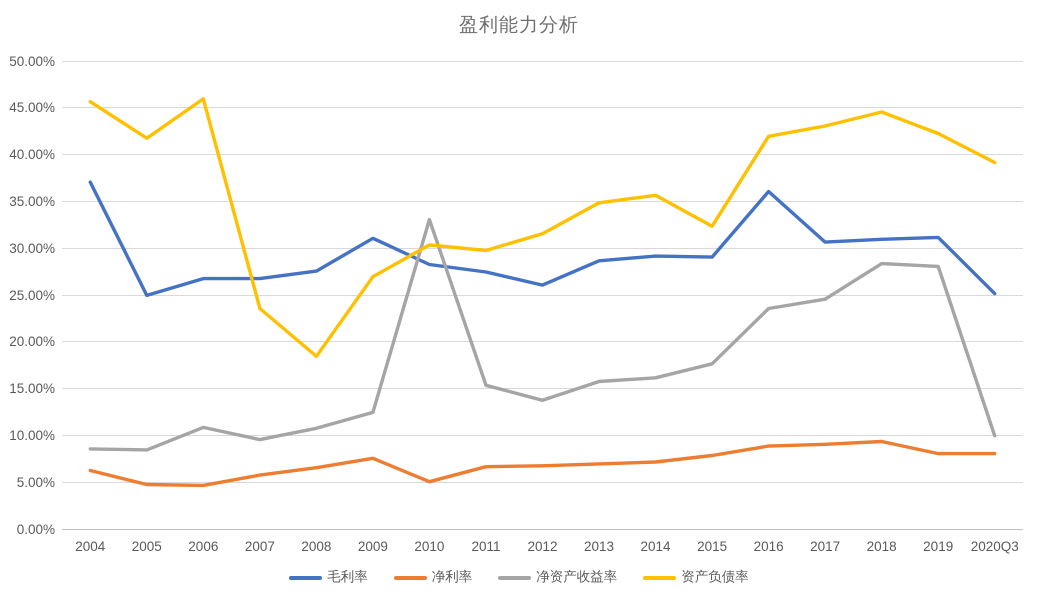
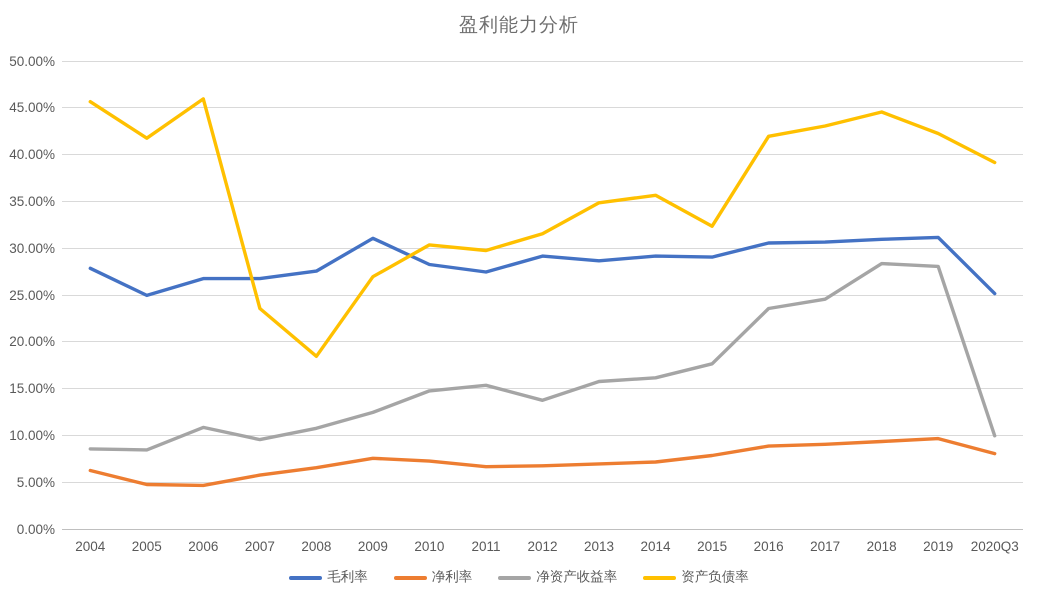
毛利率/2004: 37% -> 28%
净利率/2010: 5% -> 7%
净资产收益率/2010: 33% -> 15%
毛利率/2012: 26% -> 29%
毛利率/2016: 36% -> 30%
净利率/2019: 8% -> 10%
